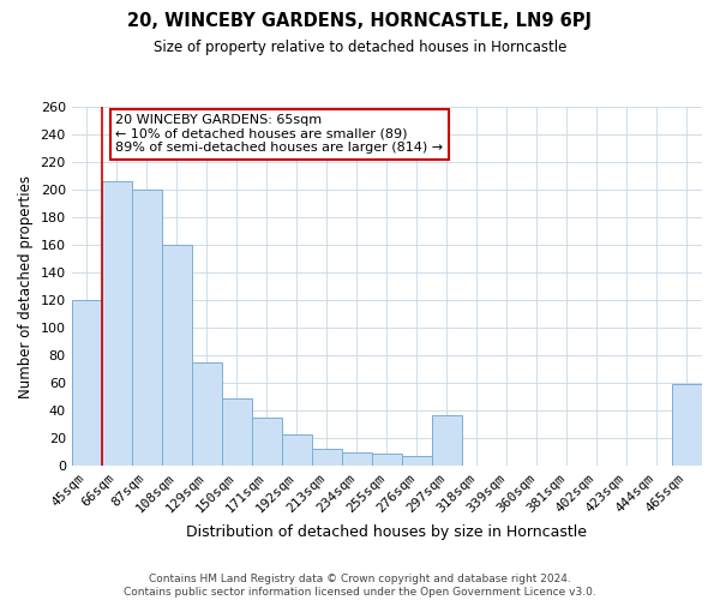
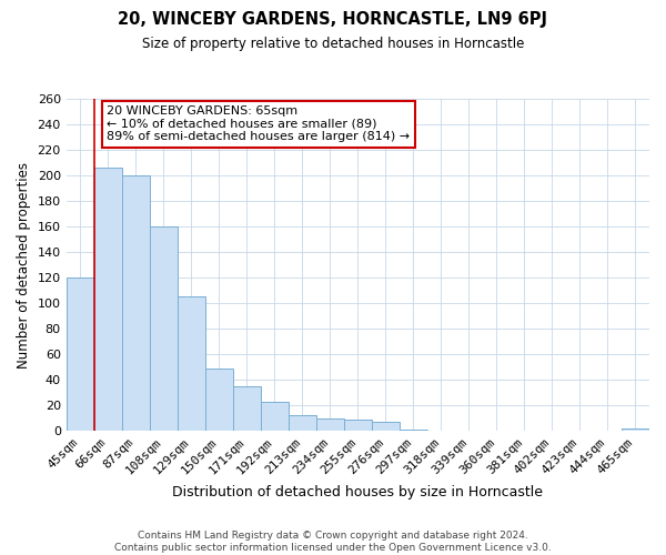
129sqm: 75 -> 105
297sqm: 37 -> 1
465sqm: 59 -> 2
